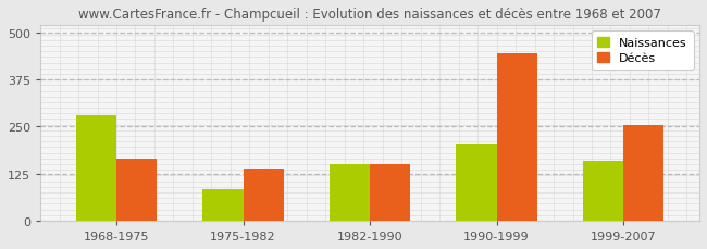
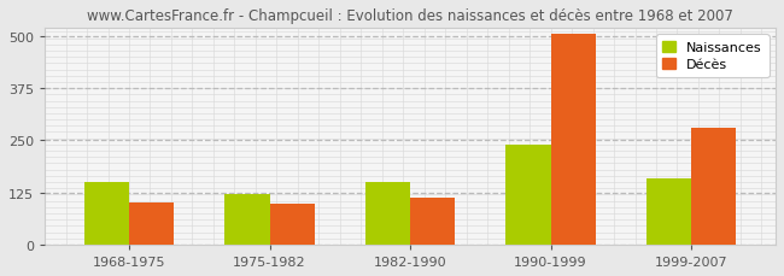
Naissances/1968-1975: 280 -> 150
Décès/1968-1975: 165 -> 100
Naissances/1975-1982: 85 -> 122
Décès/1975-1982: 140 -> 97
Décès/1982-1990: 150 -> 113
Naissances/1990-1999: 205 -> 240
Décès/1990-1999: 445 -> 505
Décès/1999-2007: 255 -> 280
